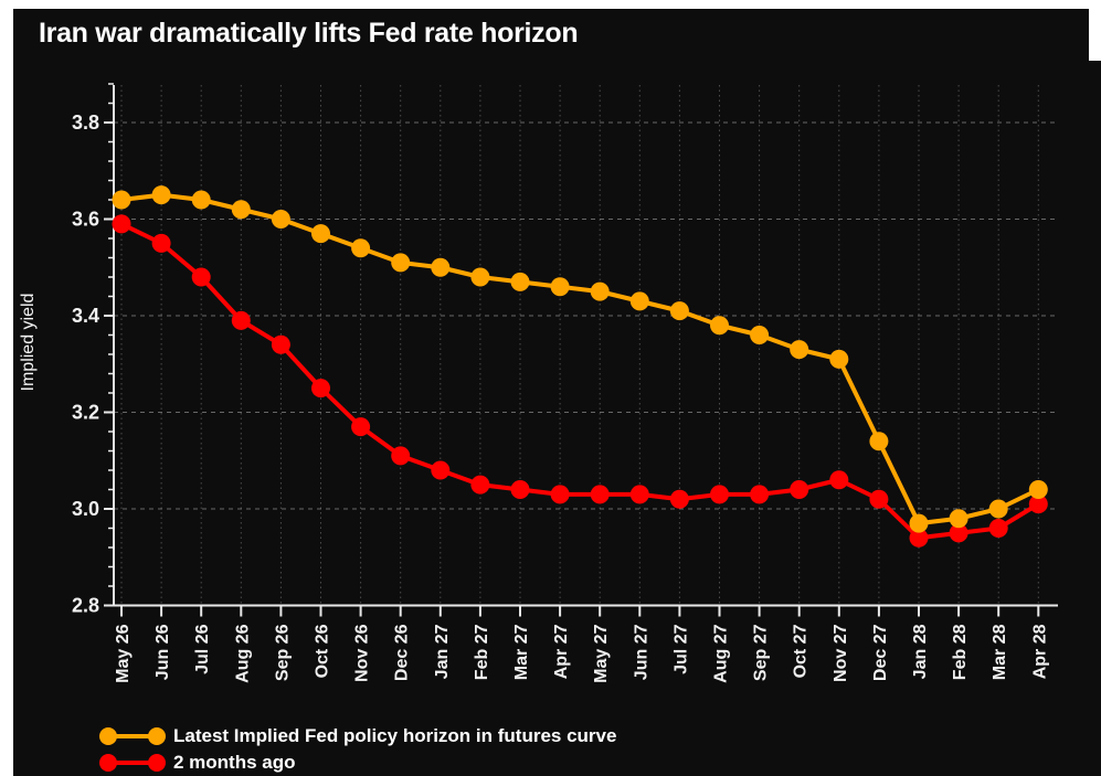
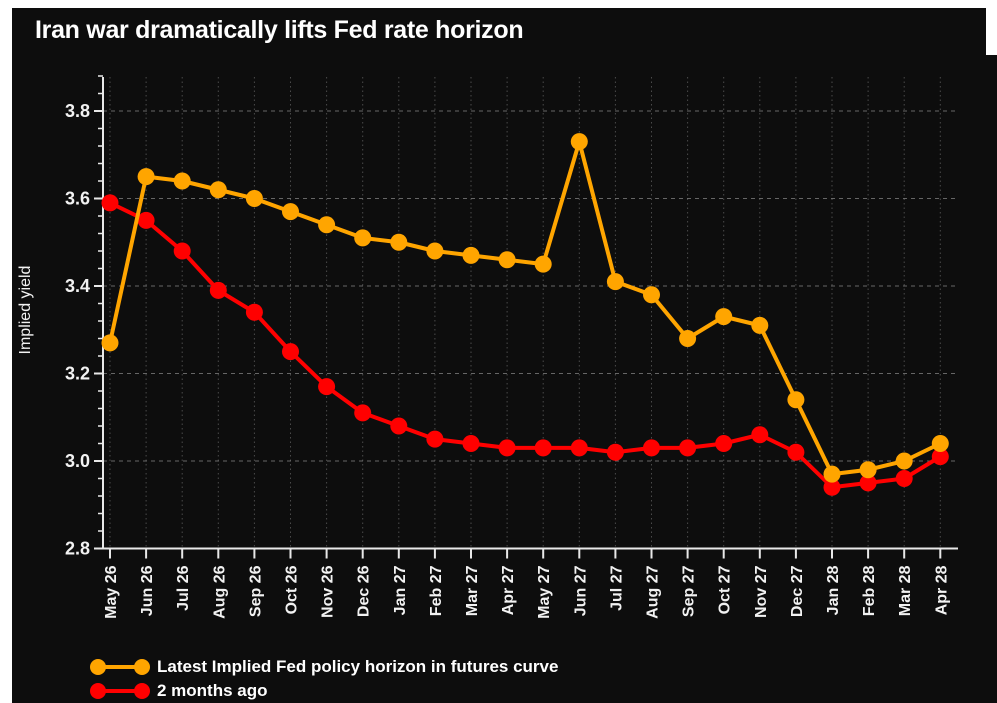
Latest Implied Fed policy horizon in futures curve/May 26: 3.64 -> 3.27
Latest Implied Fed policy horizon in futures curve/Jun 27: 3.43 -> 3.73
Latest Implied Fed policy horizon in futures curve/Sep 27: 3.36 -> 3.28
